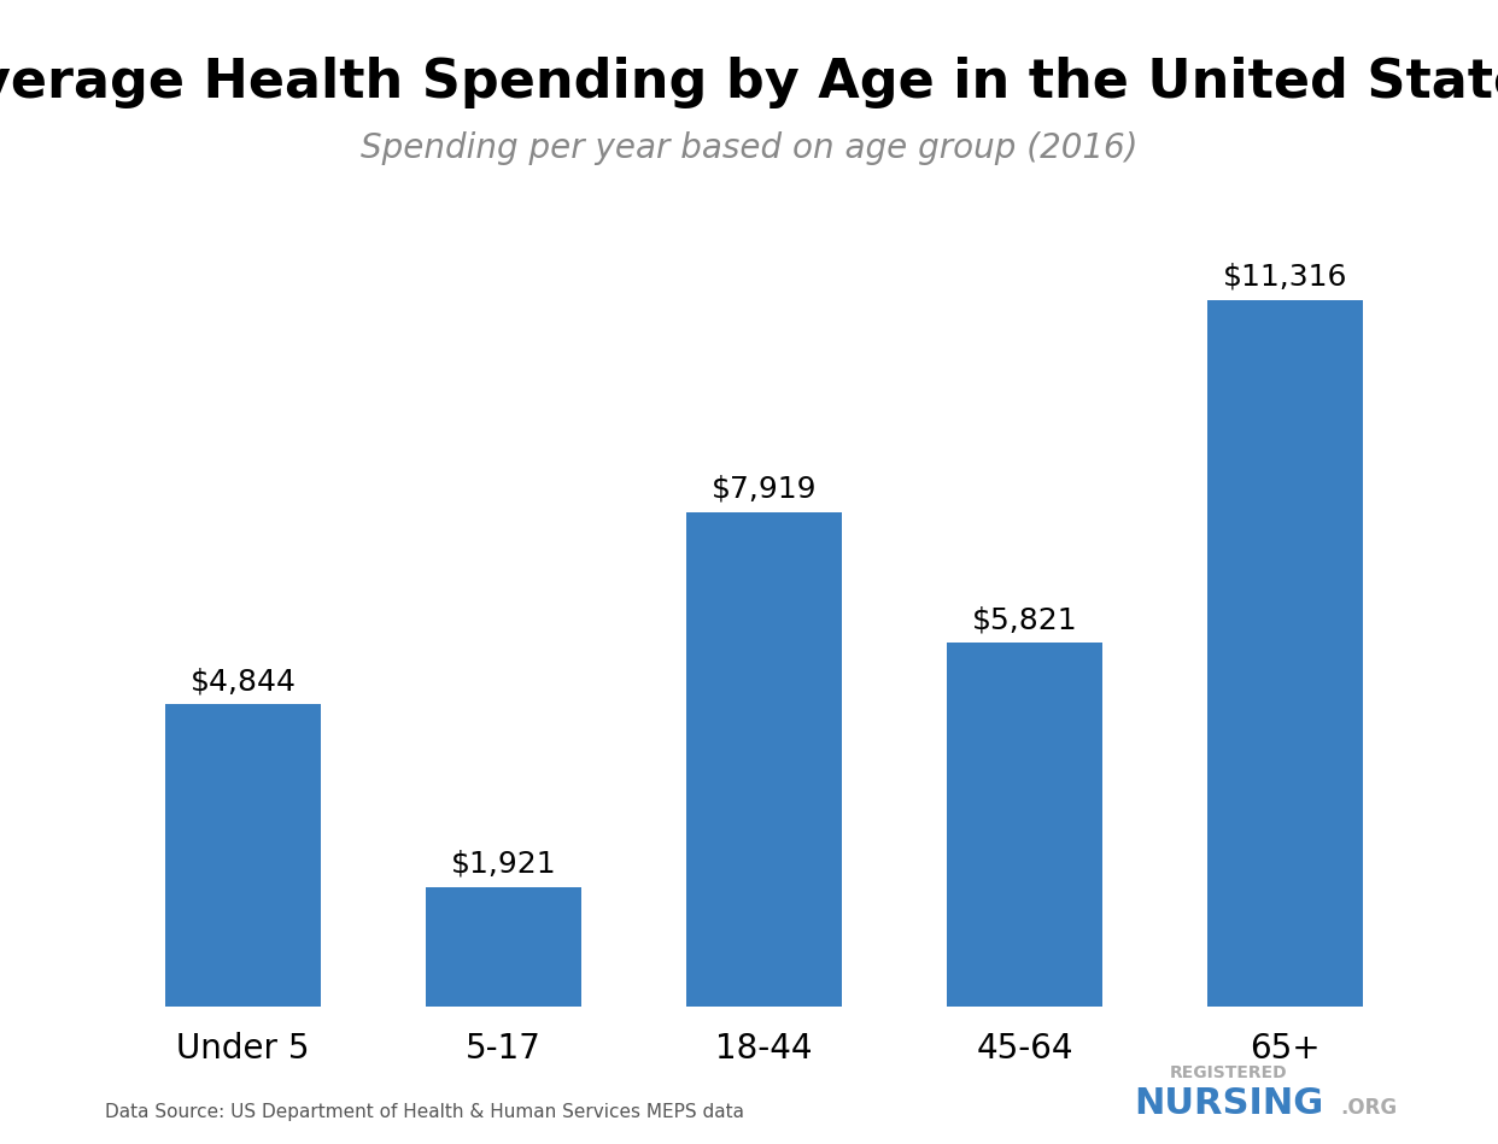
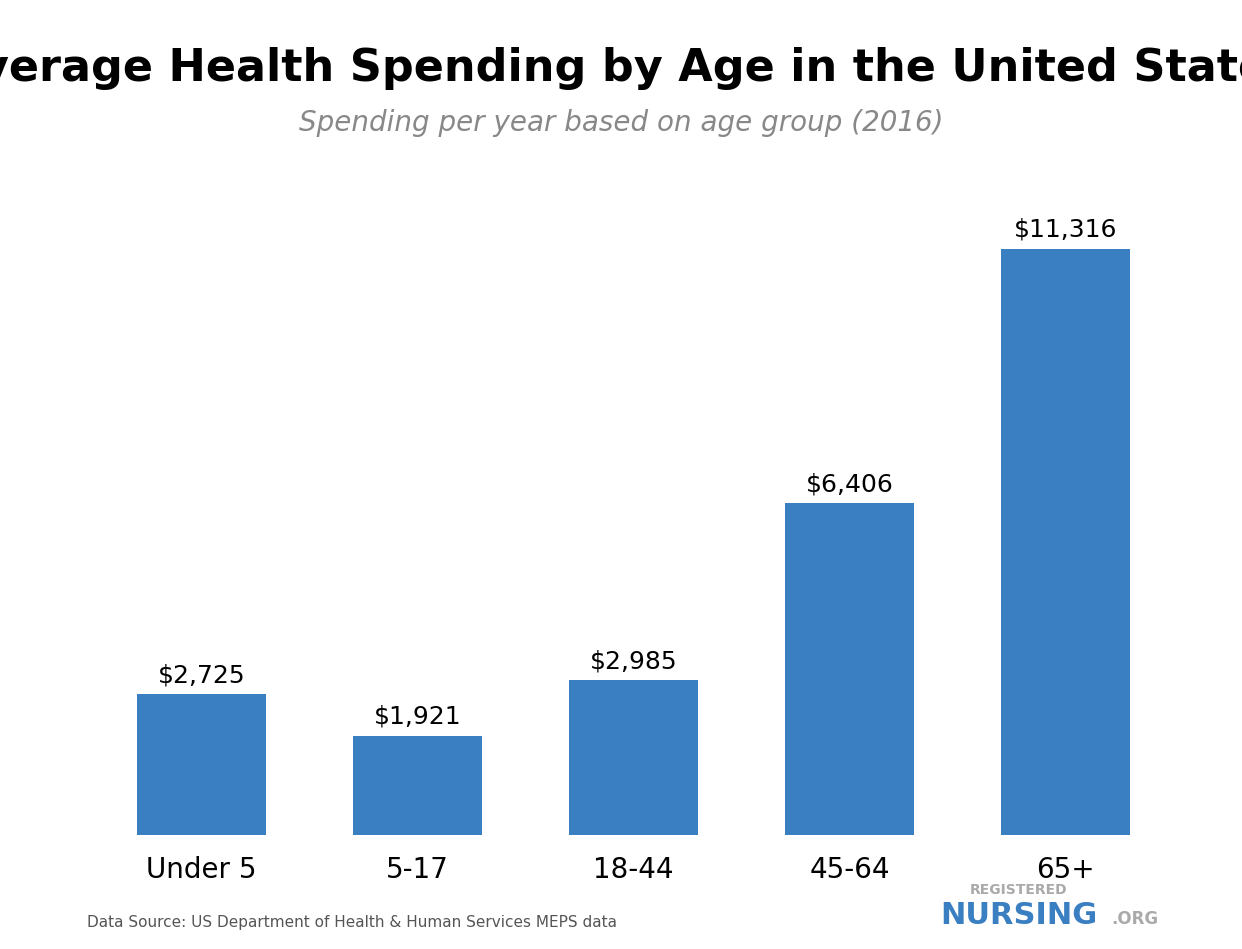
Under 5: $4,844 -> $2,725
18-44: $7,919 -> $2,985
45-64: $5,821 -> $6,406
